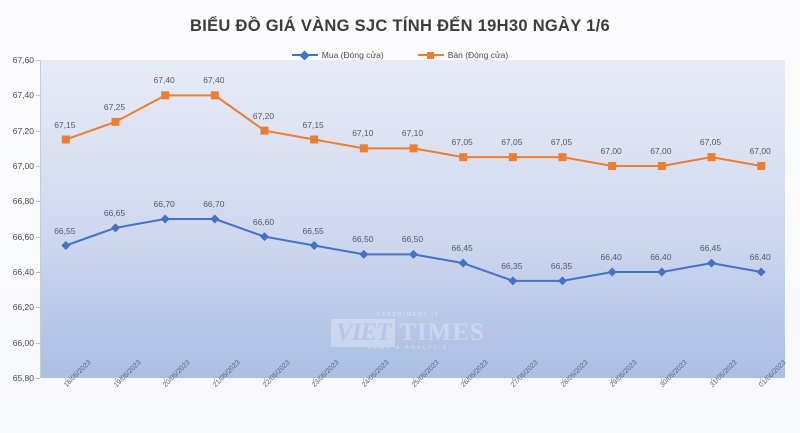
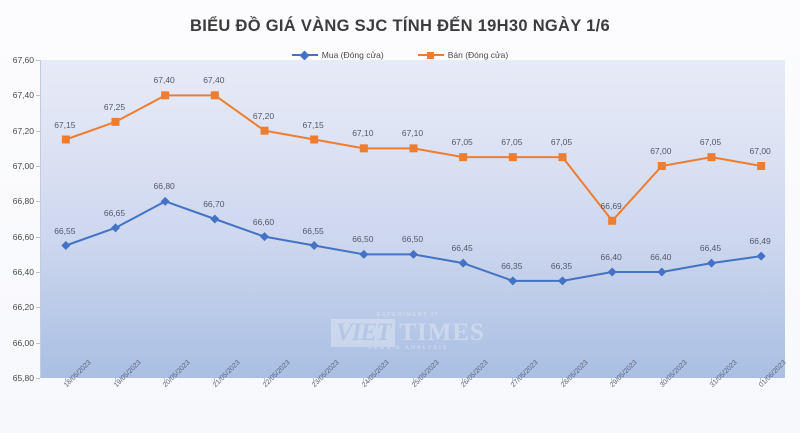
Mua (Đóng cửa)/20/05/2023: 66,70 -> 66,80
Bán (Đóng cửa)/29/05/2023: 67,00 -> 66,69
Mua (Đóng cửa)/01/06/2023: 66,40 -> 66,49
